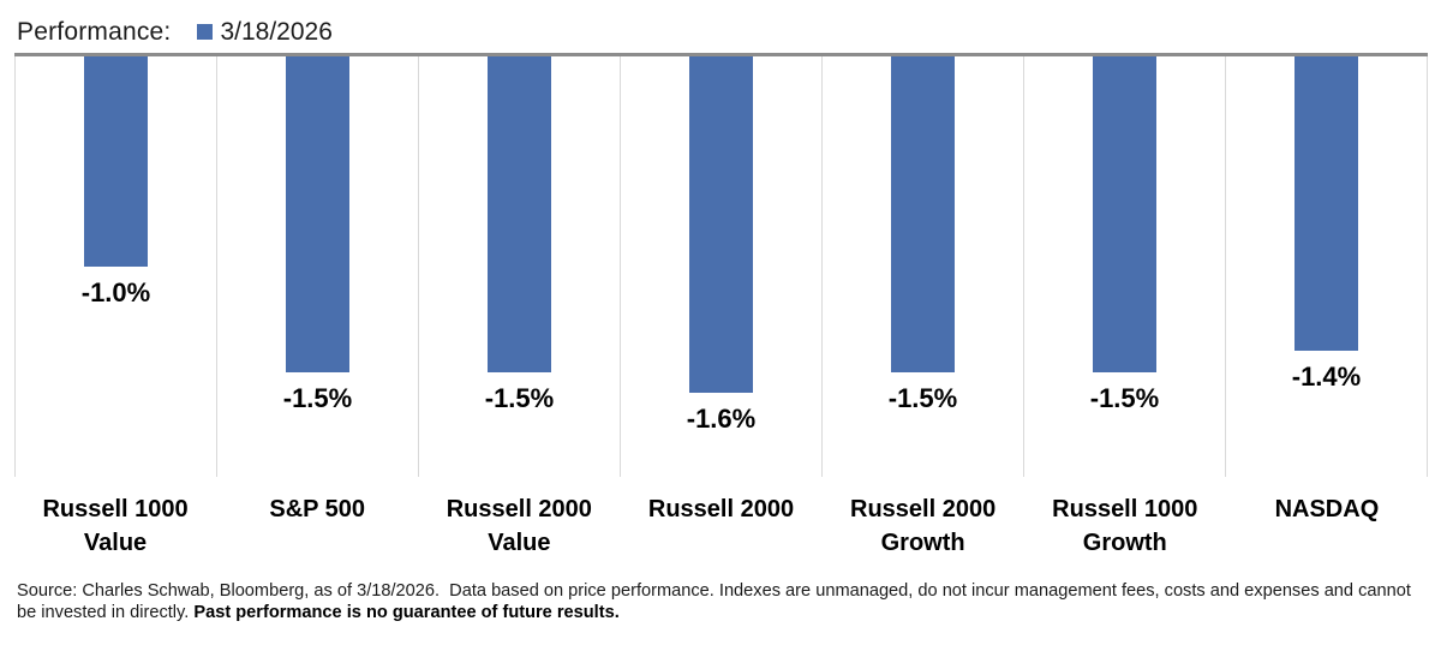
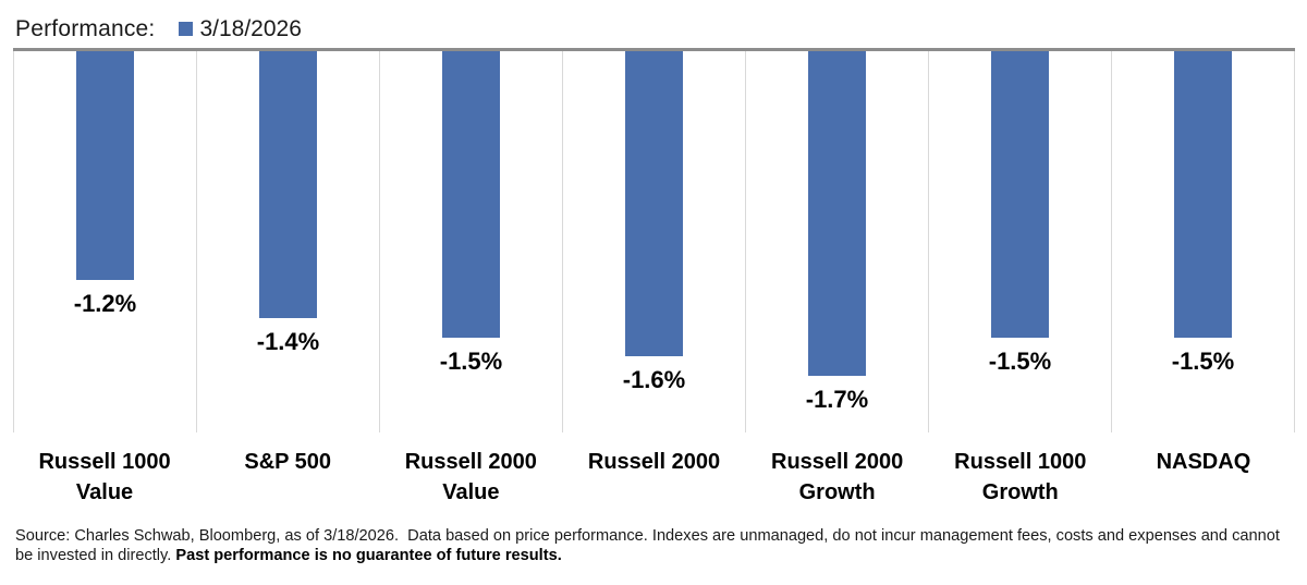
Russell 1000 Value: -1.0% -> -1.2%
S&P 500: -1.5% -> -1.4%
Russell 2000 Growth: -1.5% -> -1.7%
NASDAQ: -1.4% -> -1.5%
